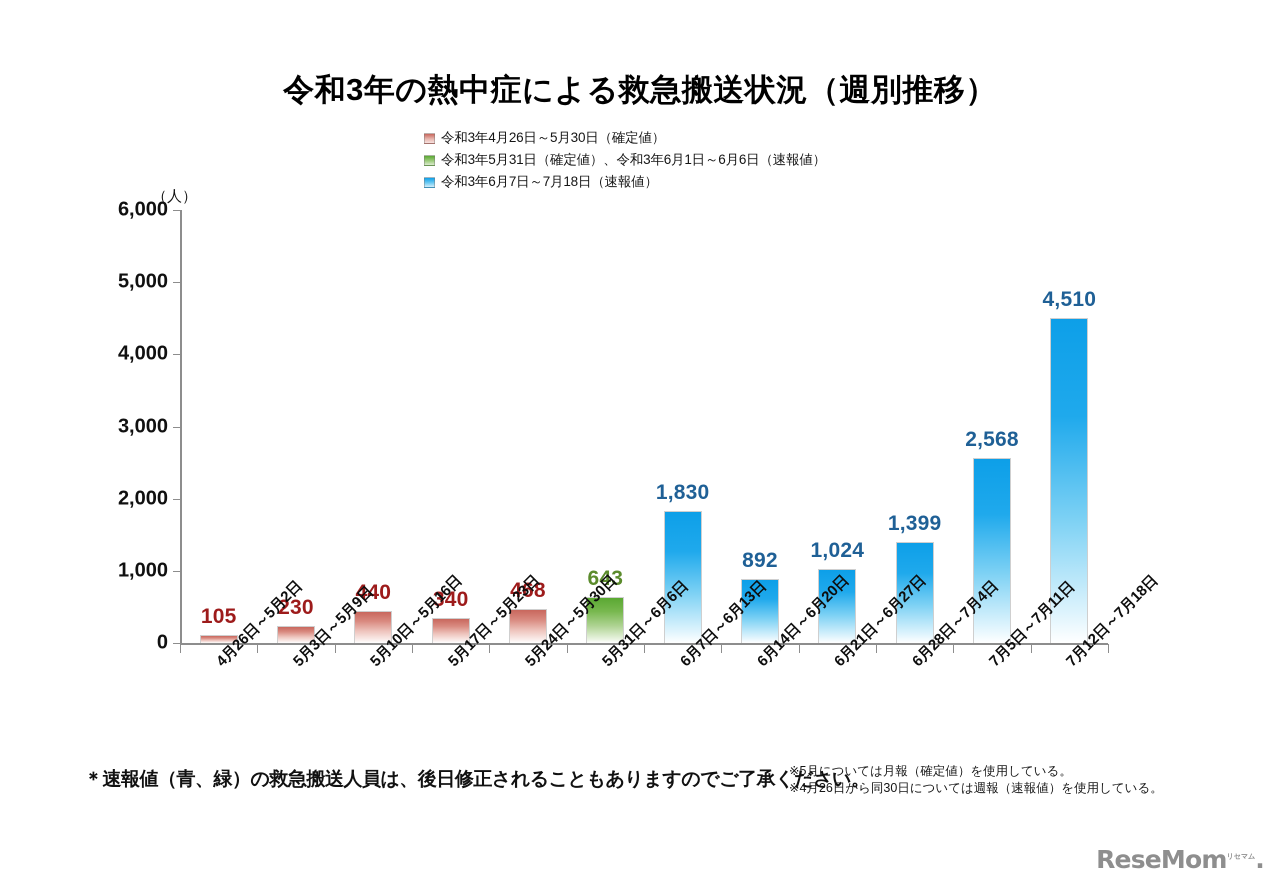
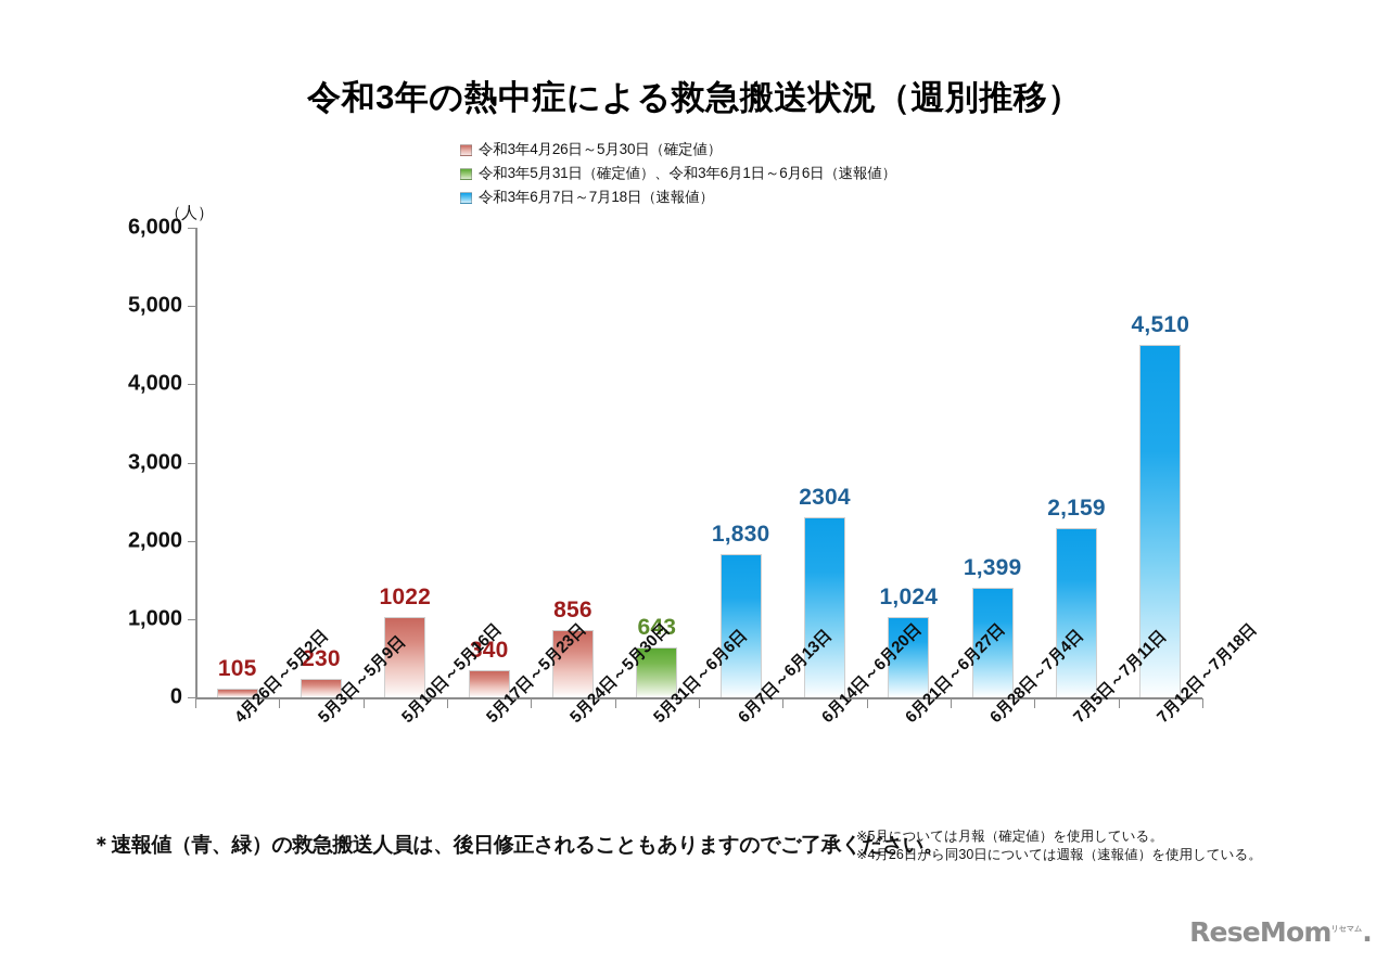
5月10日～5月16日: 440 -> 1022
5月24日～5月30日: 468 -> 856
6月14日～6月20日: 892 -> 2304
7月5日～7月11日: 2,568 -> 2,159
